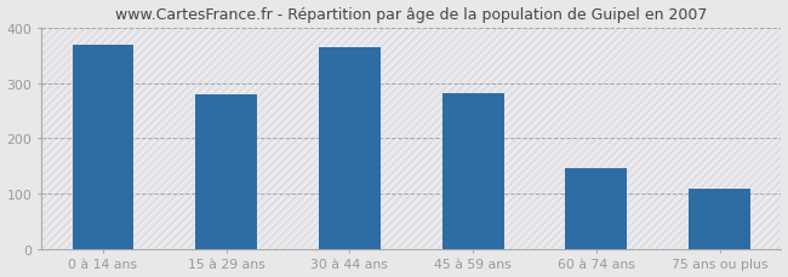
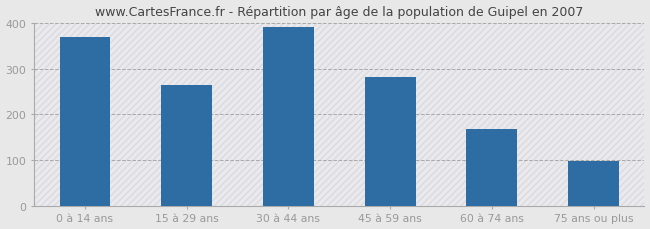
15 à 29 ans: 280 -> 265
30 à 44 ans: 365 -> 390
60 à 74 ans: 145 -> 169
75 ans ou plus: 110 -> 97
